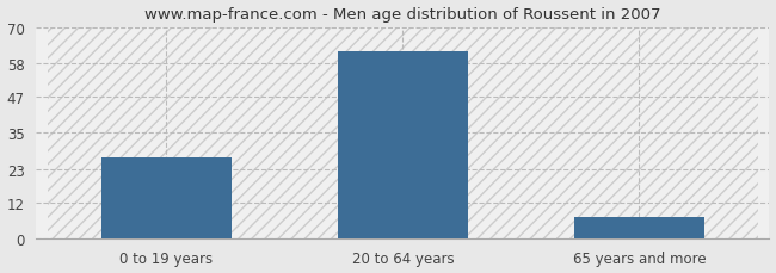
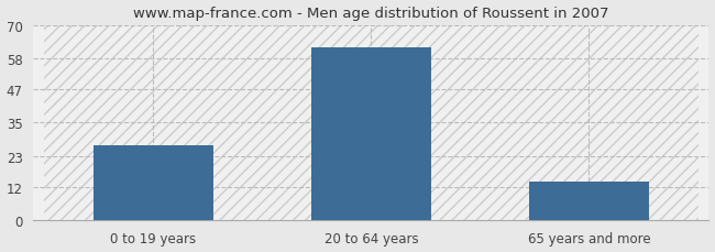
65 years and more: 7 -> 14
